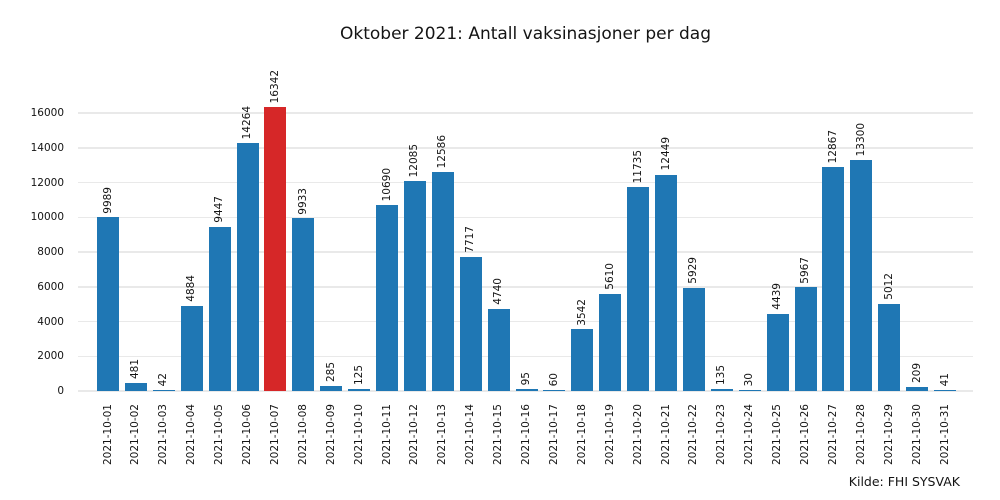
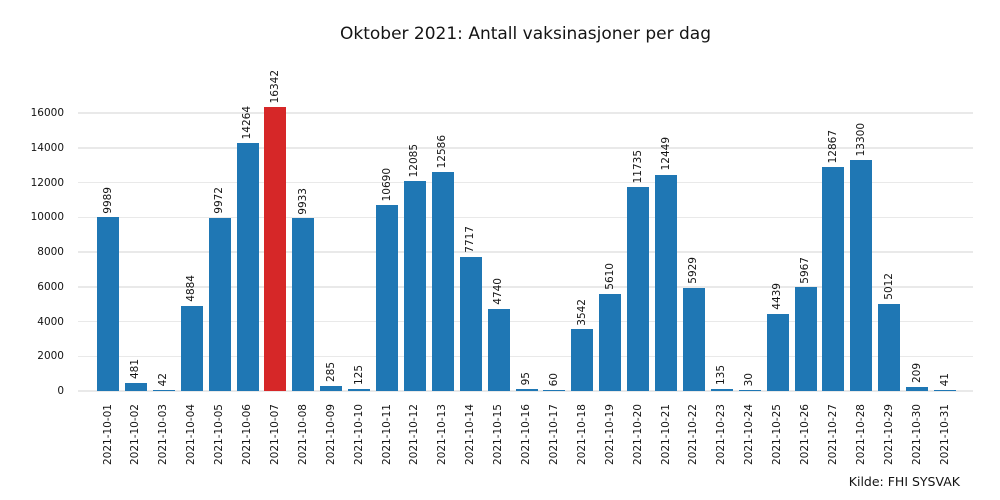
2021-10-05: 9447 -> 9972
